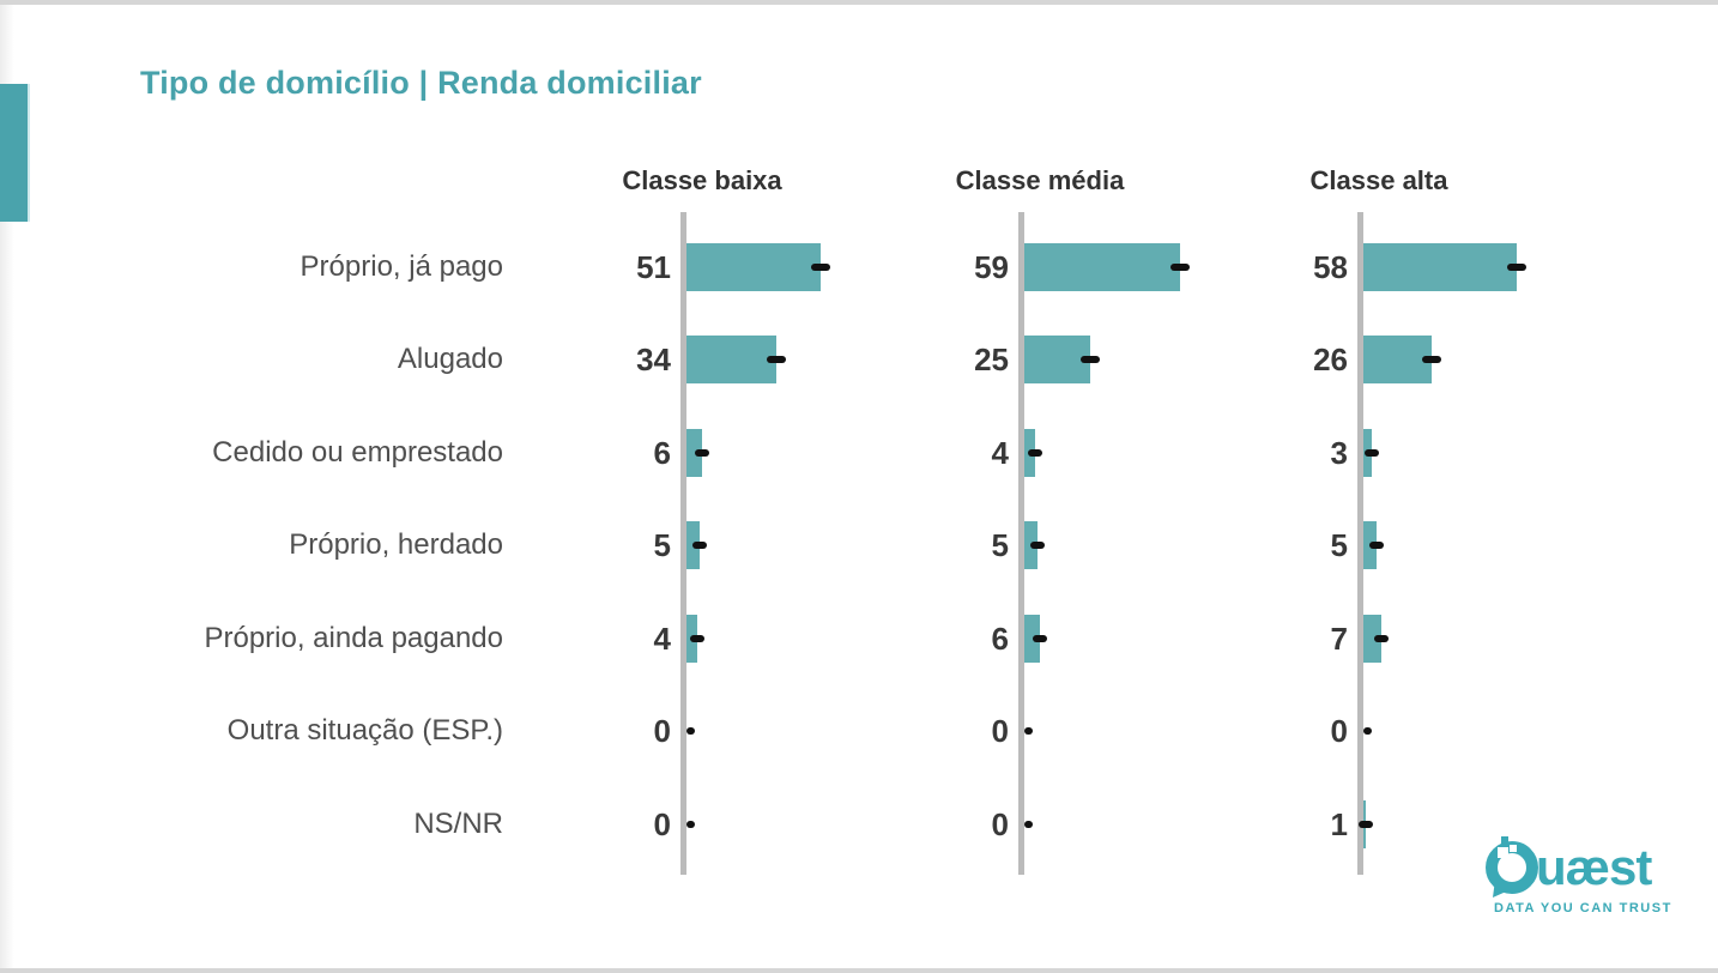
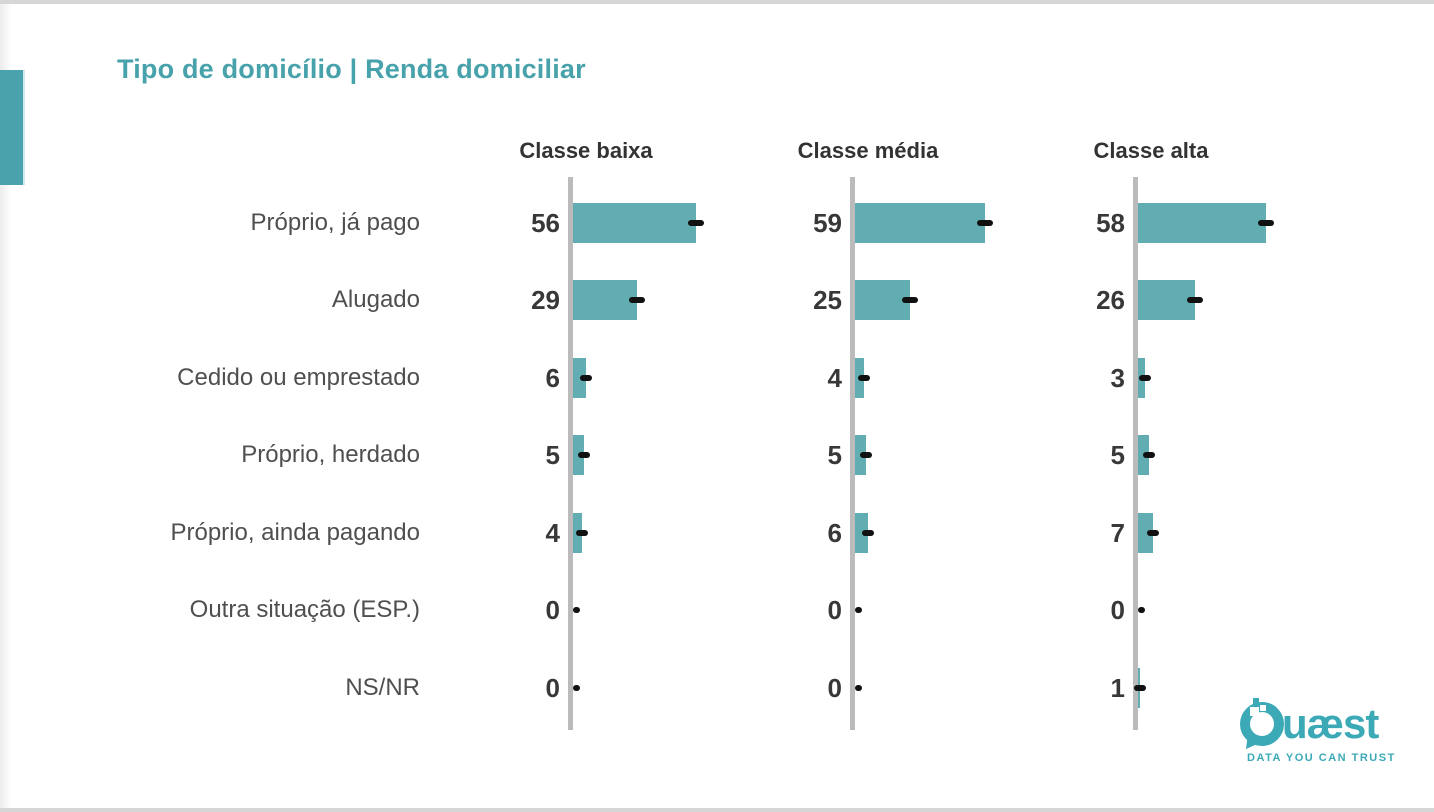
Classe baixa/Próprio, já pago: 51 -> 56
Classe baixa/Alugado: 34 -> 29
